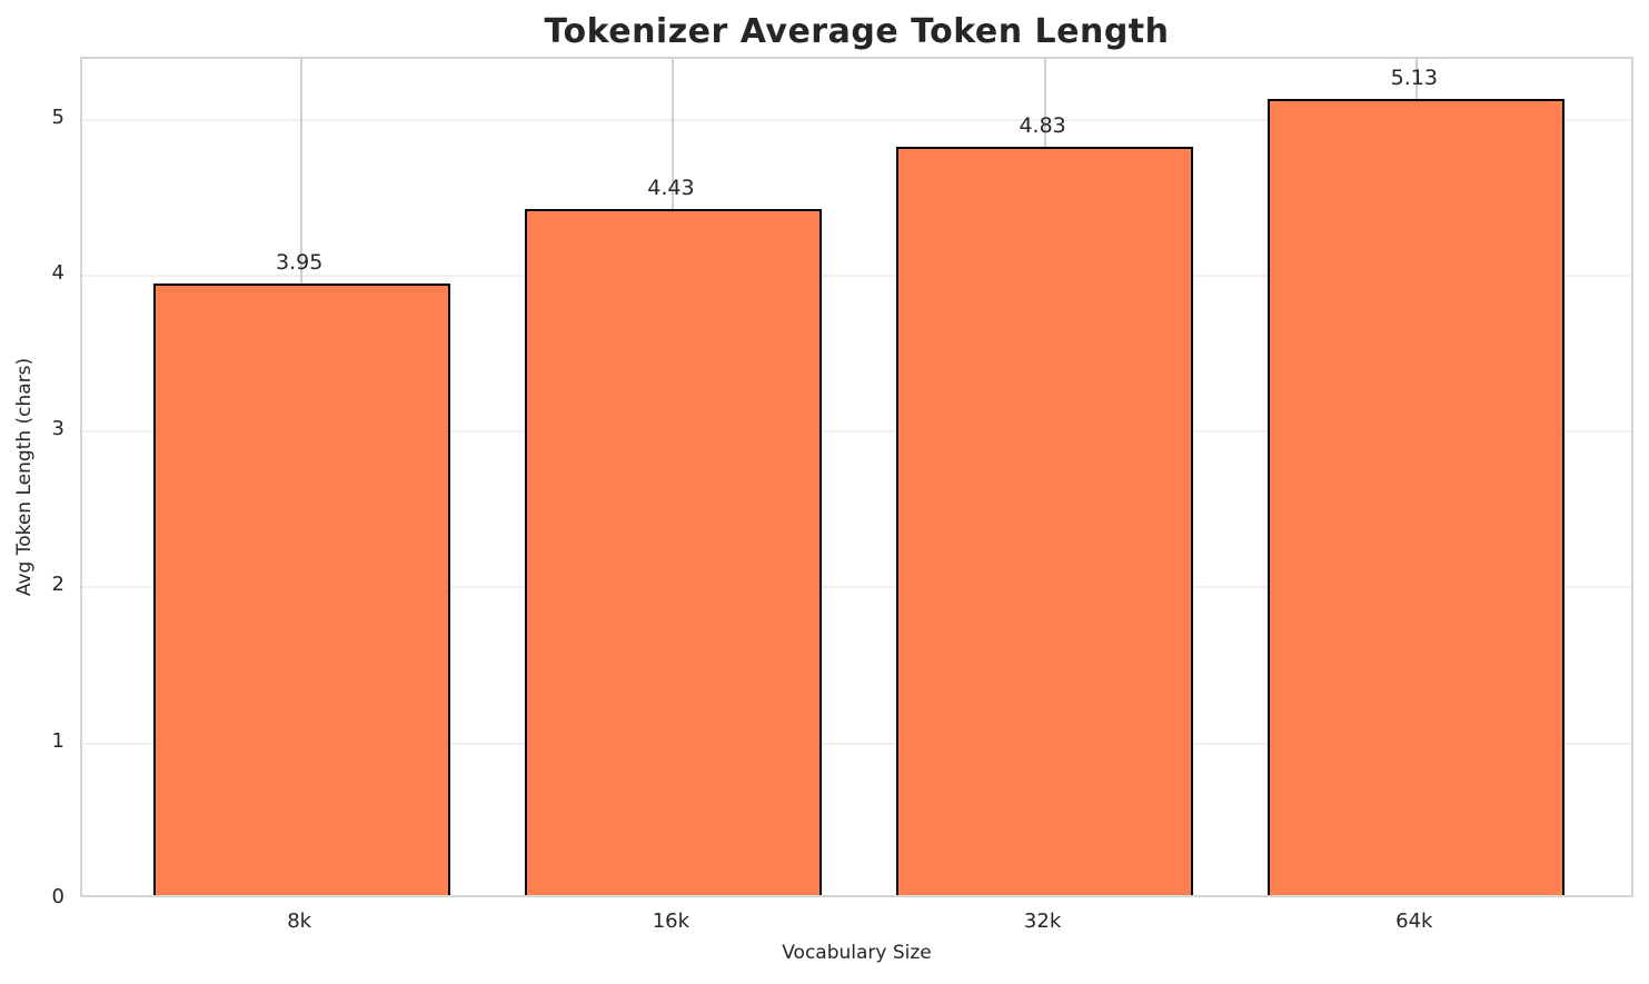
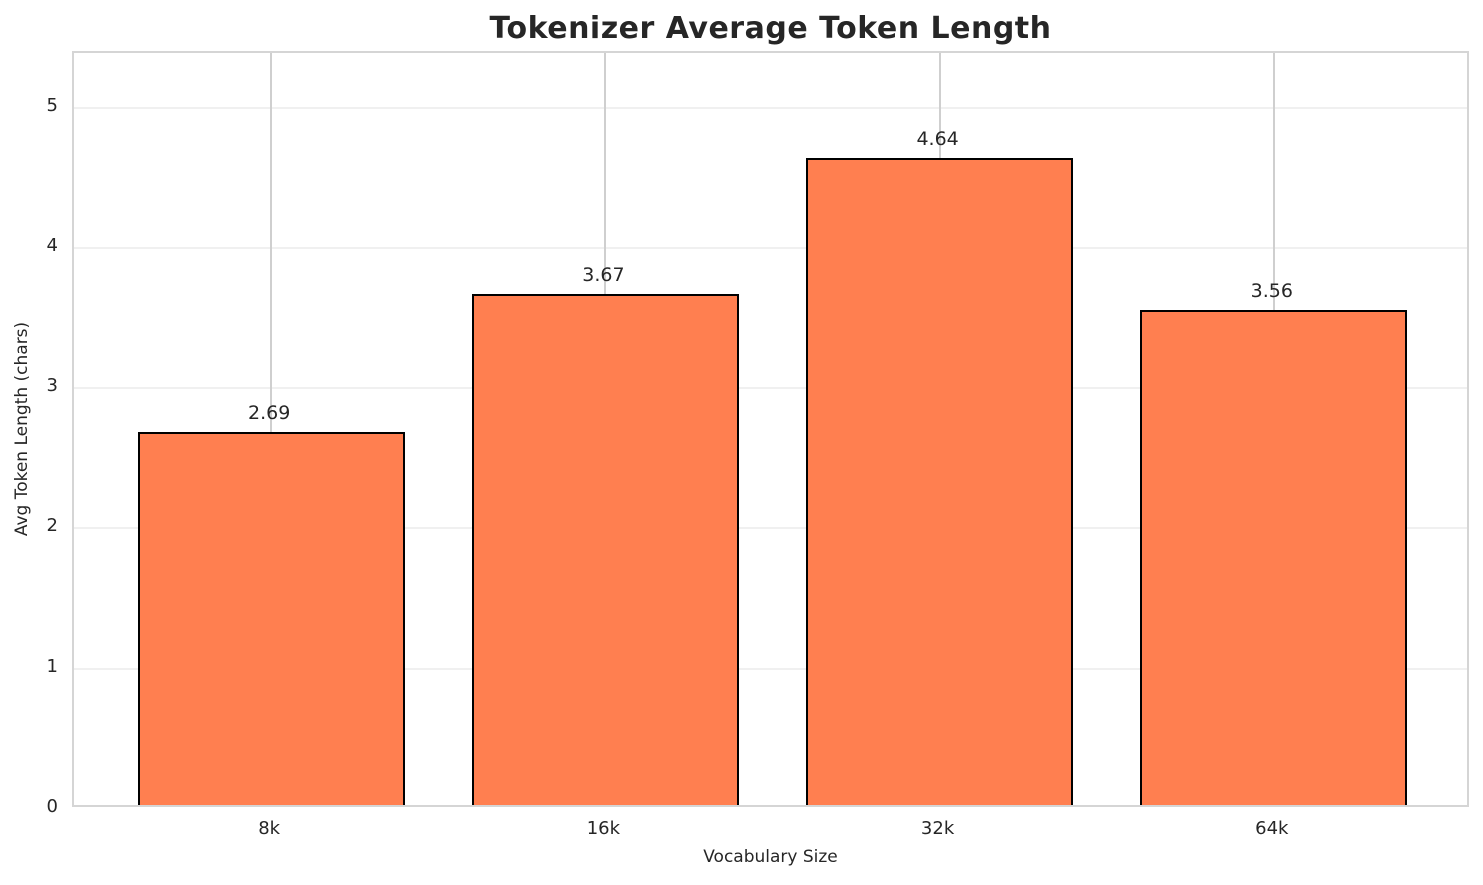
8k: 3.95 -> 2.69
16k: 4.43 -> 3.67
32k: 4.83 -> 4.64
64k: 5.13 -> 3.56
